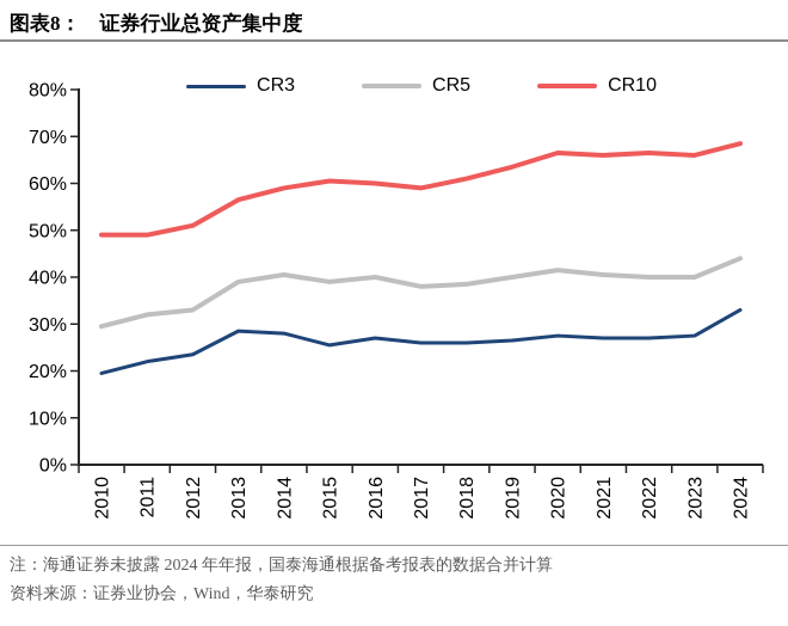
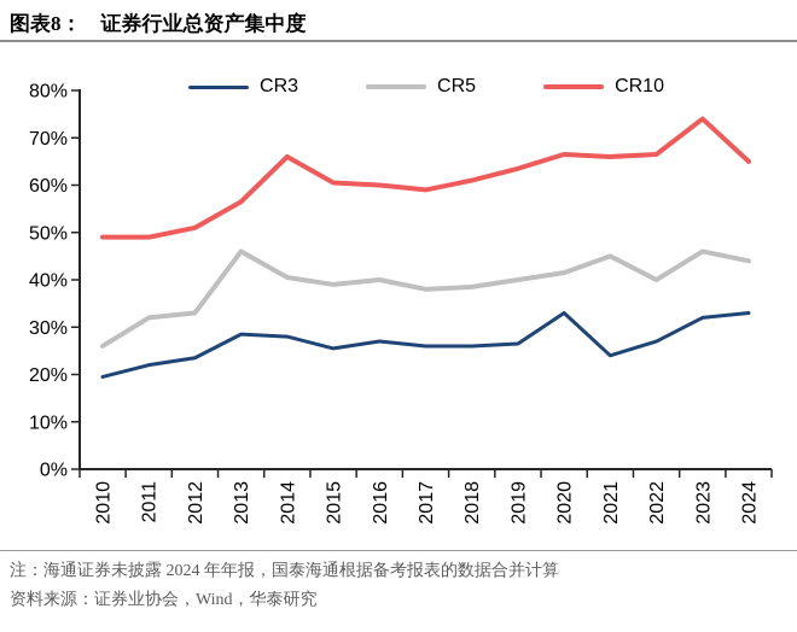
CR5/2010: 30% -> 26%
CR5/2013: 39% -> 46%
CR10/2014: 59% -> 66%
CR3/2020: 28% -> 33%
CR3/2021: 27% -> 24%
CR5/2021: 40% -> 45%
CR3/2023: 28% -> 32%
CR5/2023: 40% -> 46%
CR10/2023: 66% -> 74%
CR10/2024: 68% -> 65%
